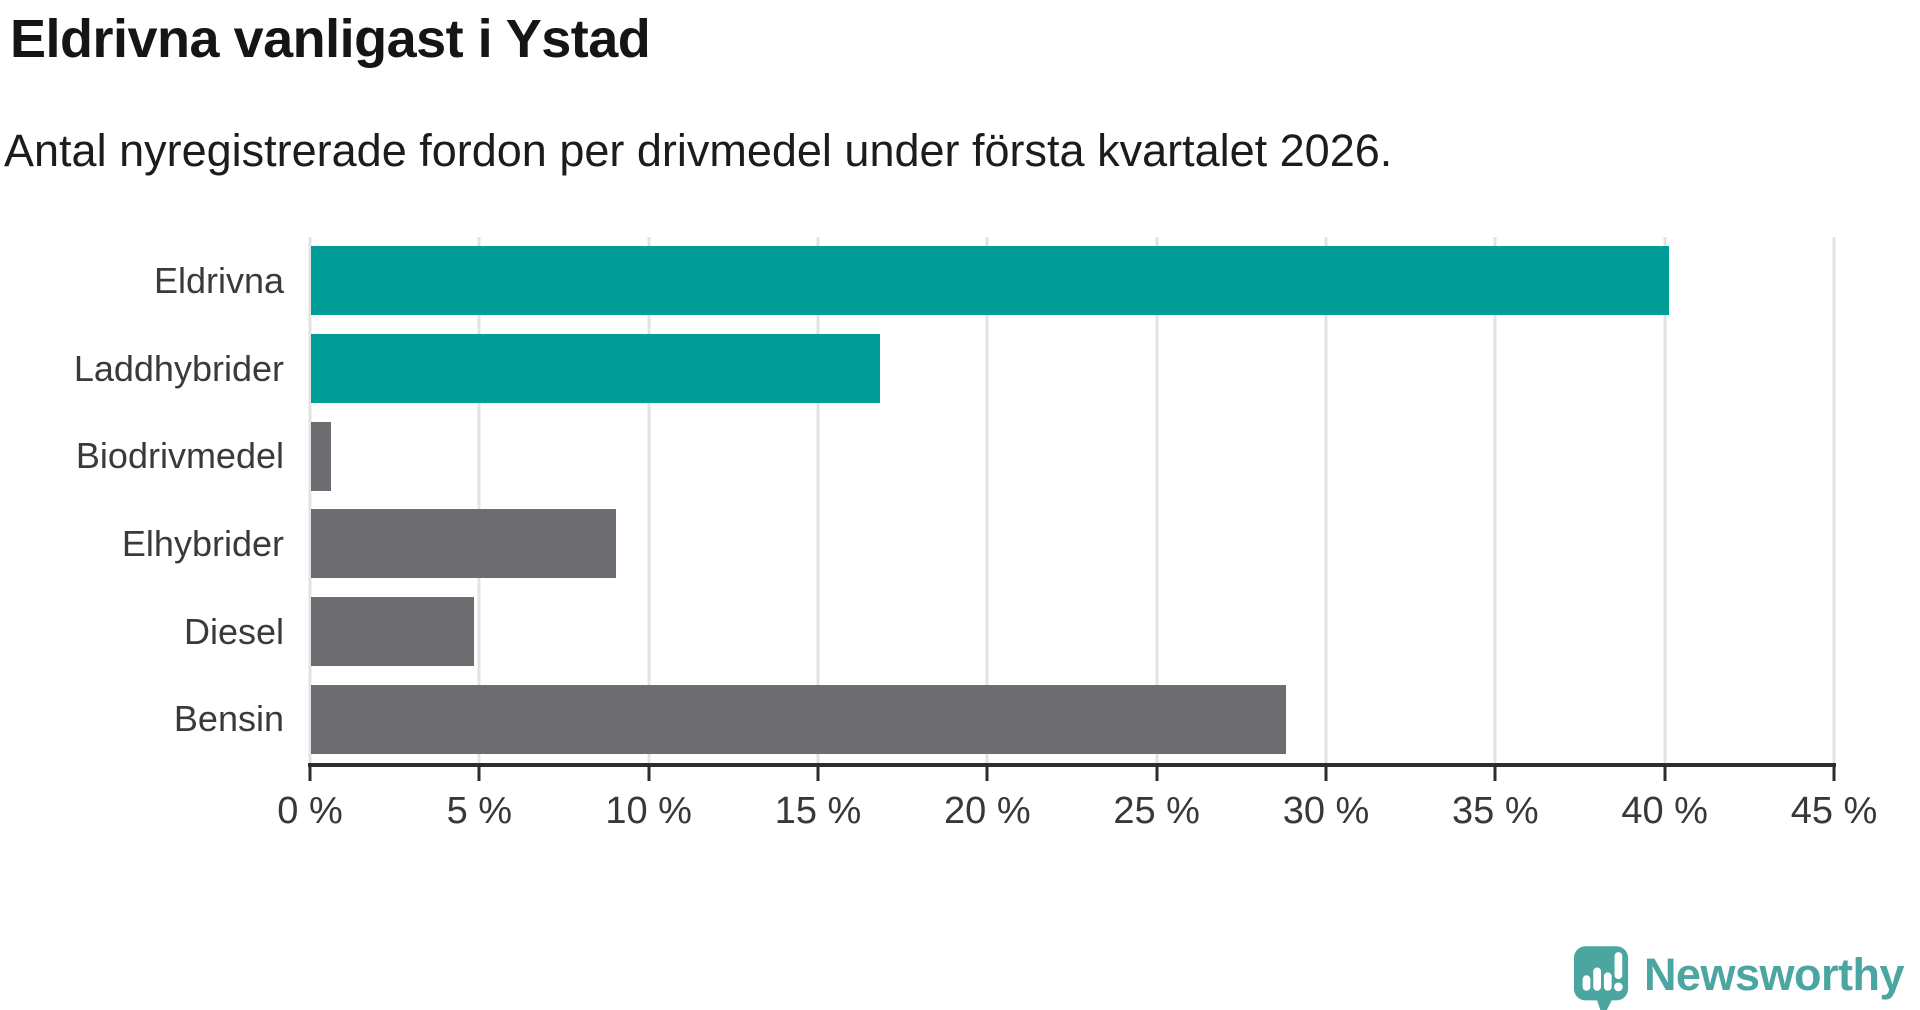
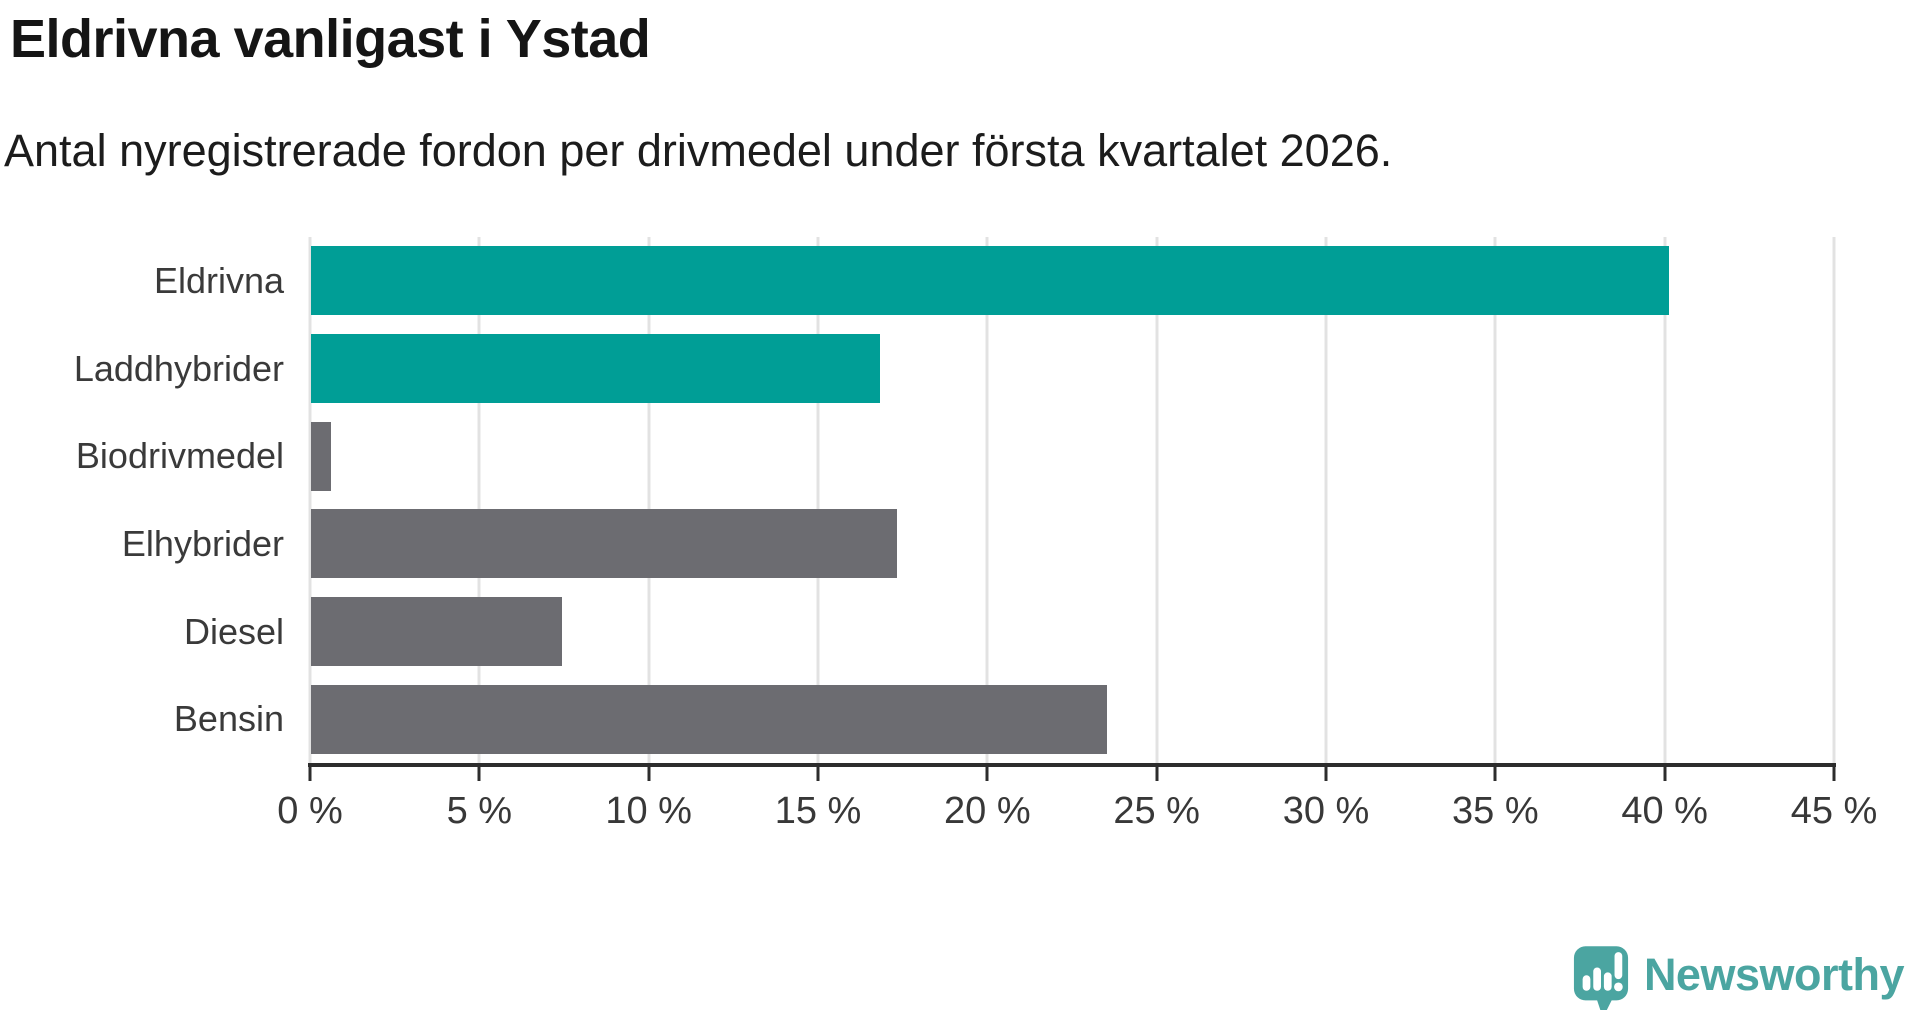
Elhybrider: 9.0% -> 17.3%
Diesel: 4.8% -> 7.4%
Bensin: 28.8% -> 23.5%
